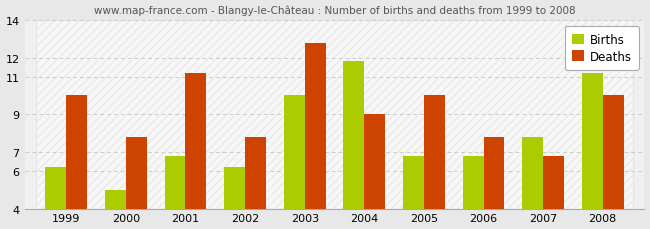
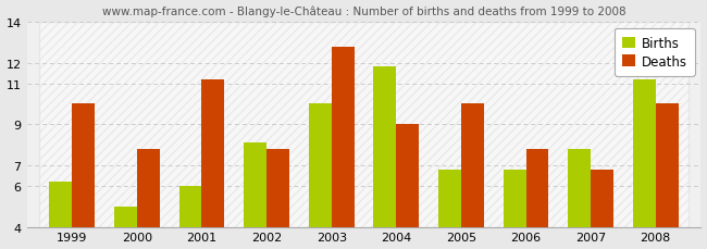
Births/2001: 6.8 -> 6.0
Births/2002: 6.2 -> 8.1
